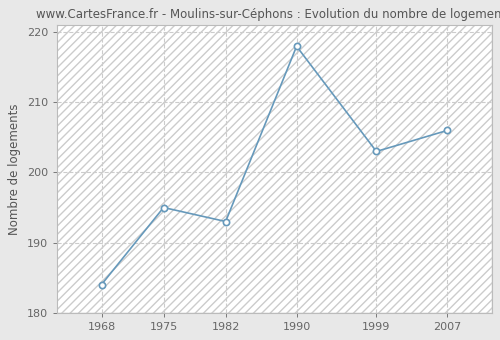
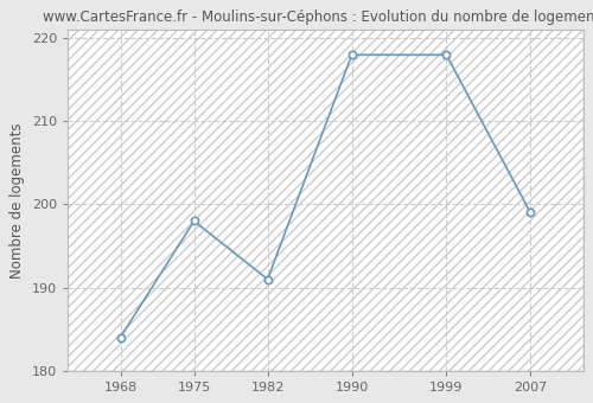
1975: 195 -> 198
1982: 193 -> 191
1999: 203 -> 218
2007: 206 -> 199
